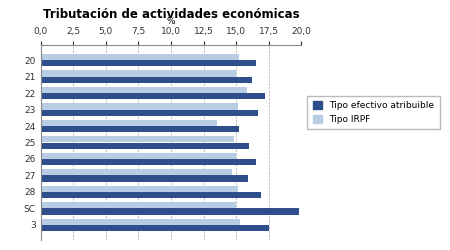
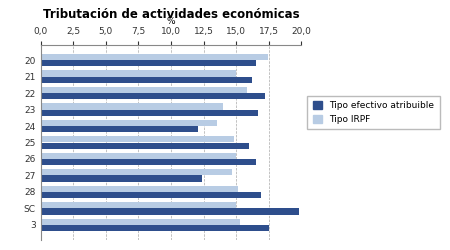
Tipo IRPF/20: 15,2 -> 17,4
Tipo IRPF/23: 15,1 -> 14,0
Tipo efectivo atribuible/24: 15,2 -> 12,1
Tipo efectivo atribuible/27: 15,9 -> 12,4
